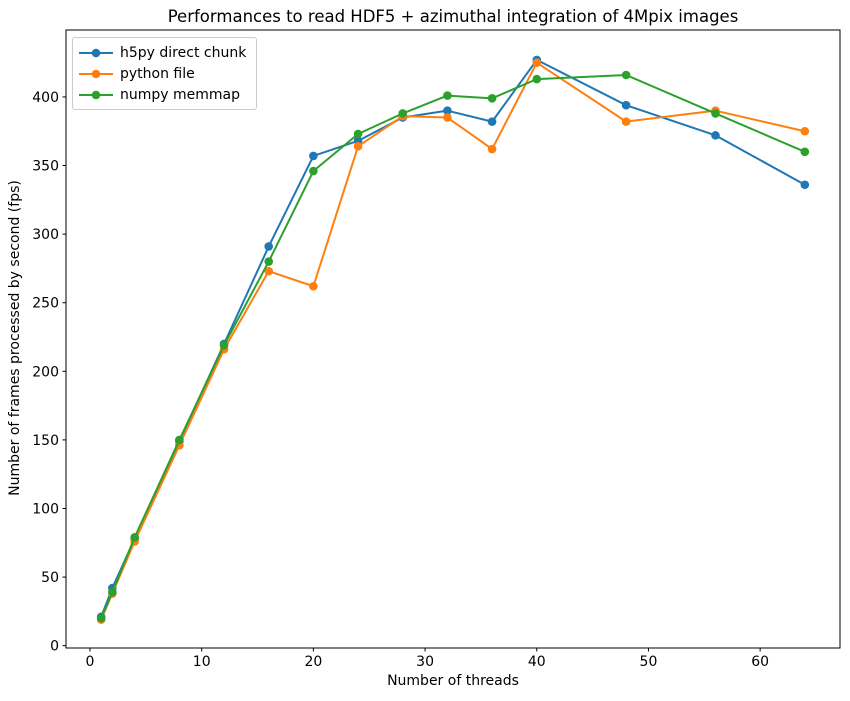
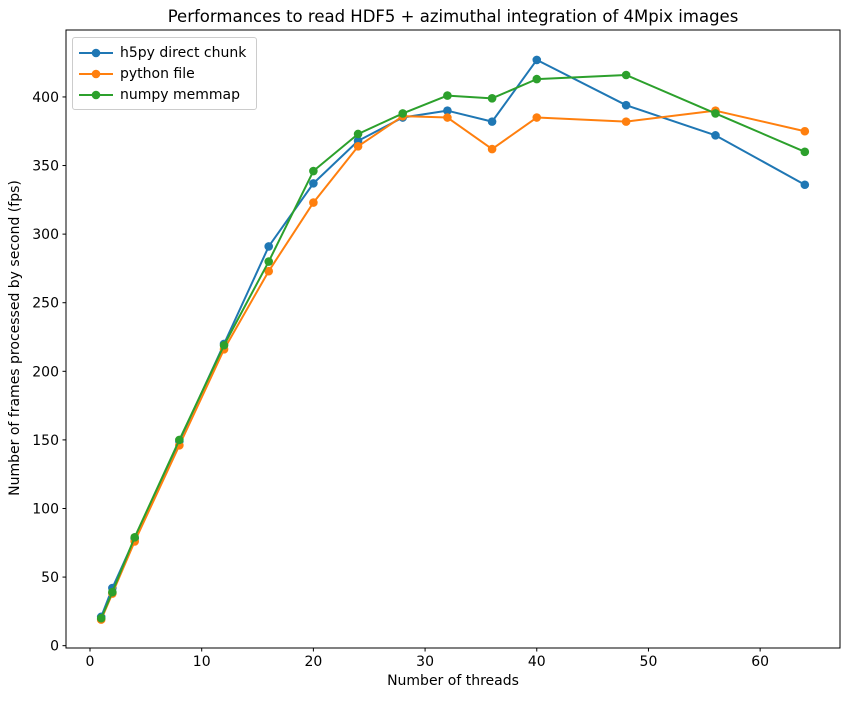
h5py direct chunk/20: 357 -> 337
python file/20: 262 -> 323
python file/40: 425 -> 385
